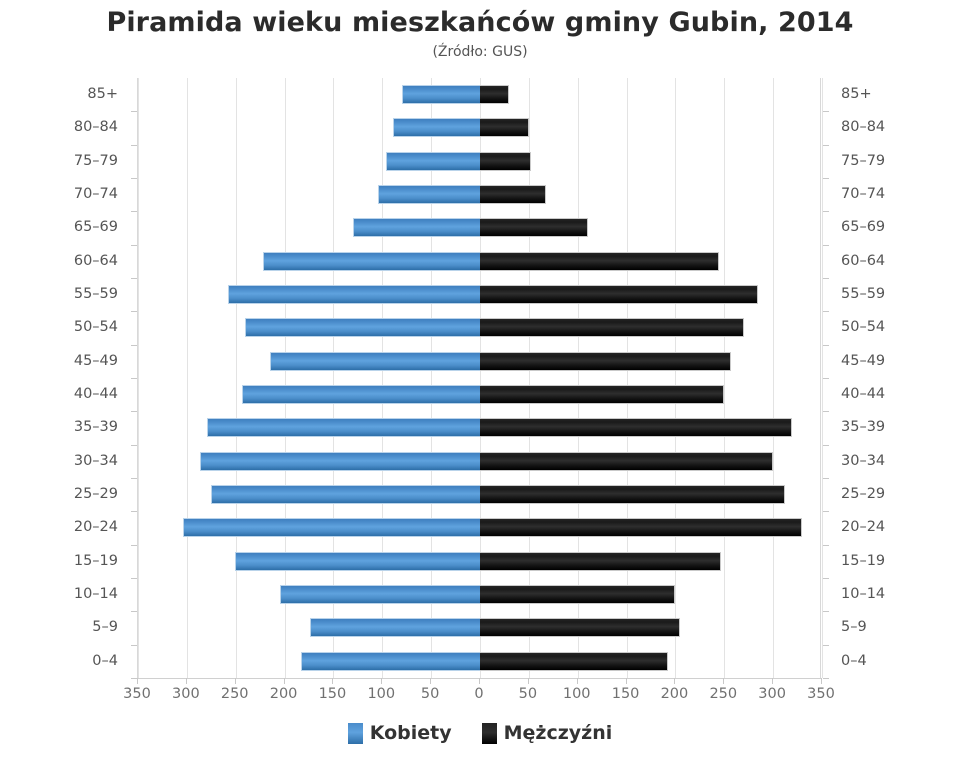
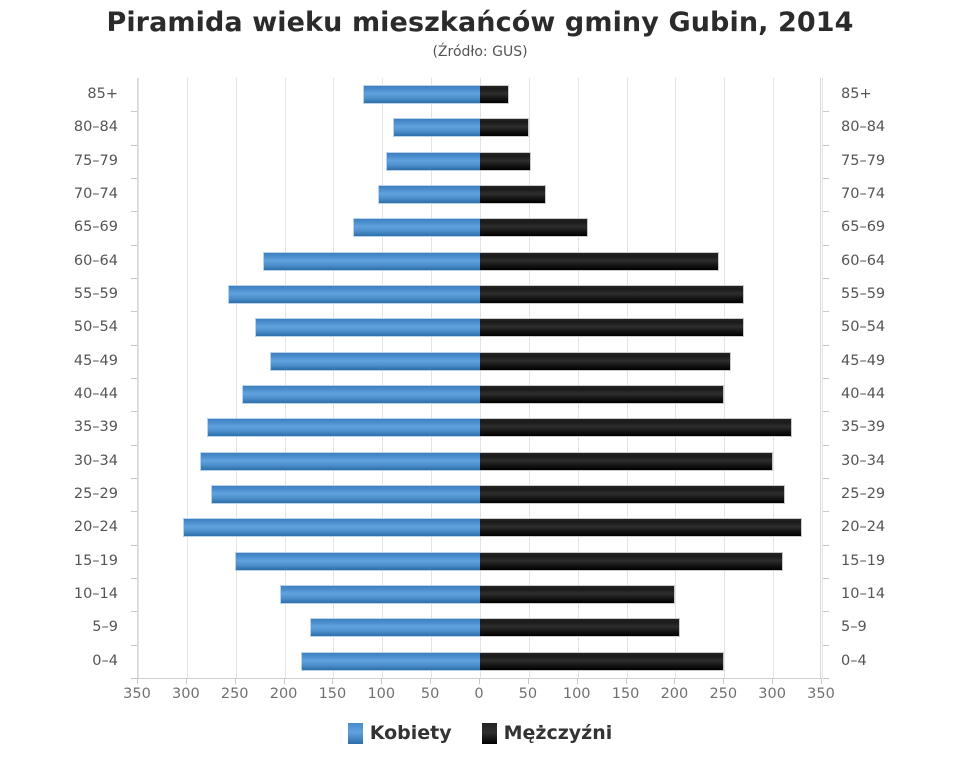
Mężczyźni/0–4: 190 -> 250
Mężczyźni/15–19: 250 -> 310
Kobiety/50–54: 240 -> 230
Mężczyźni/55–59: 280 -> 270
Kobiety/85+: 80 -> 120
